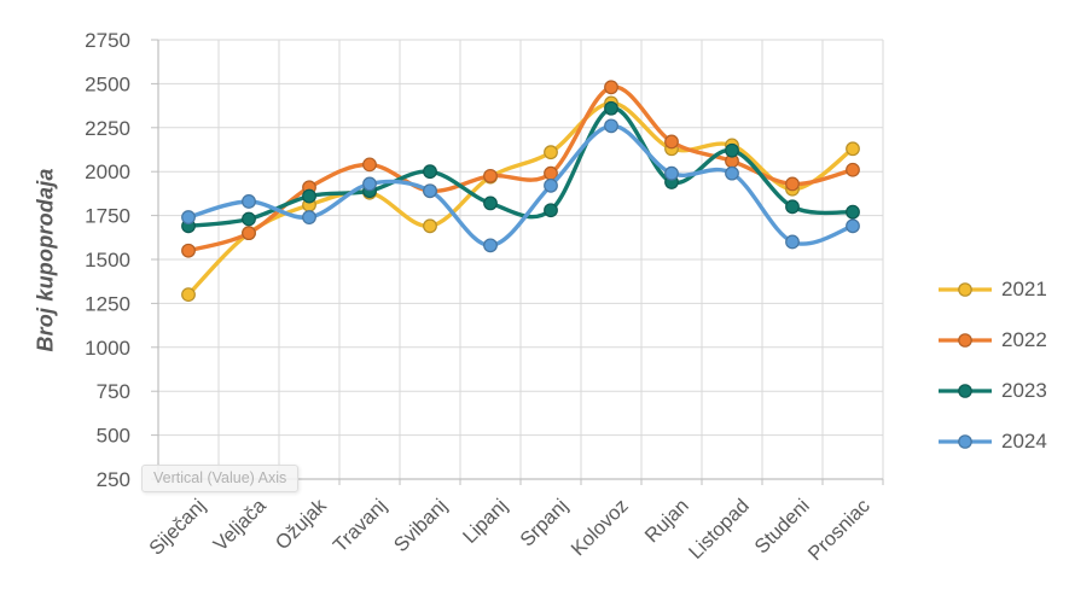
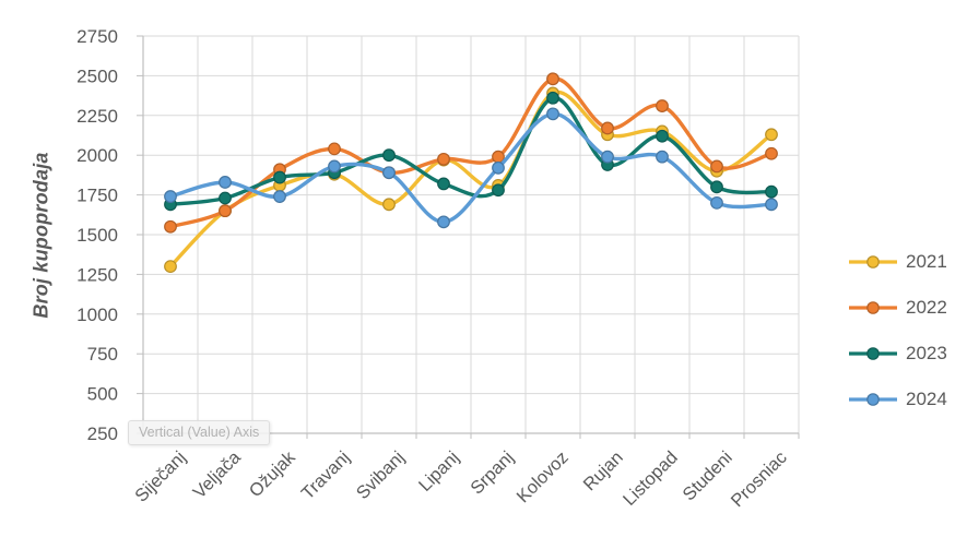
2021/Srpanj: 2110 -> 1810
2022/Listopad: 2060 -> 2310
2024/Studeni: 1600 -> 1700
